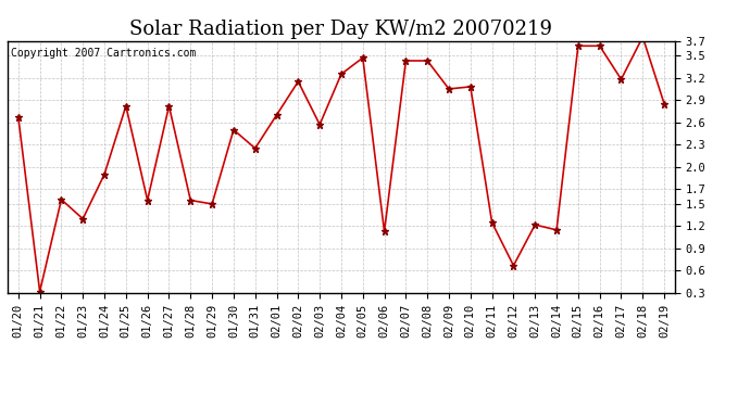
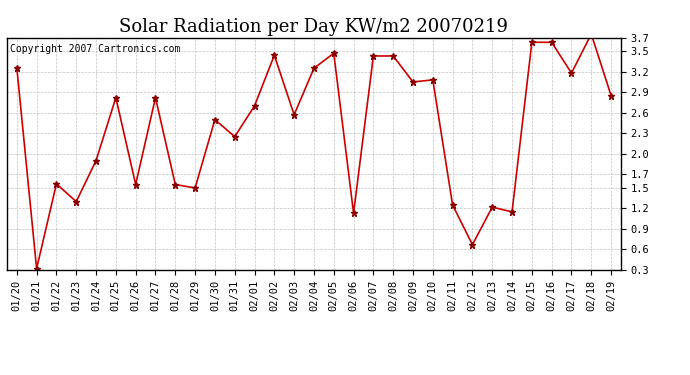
01/20: 2.67 -> 3.26
02/02: 3.15 -> 3.44
